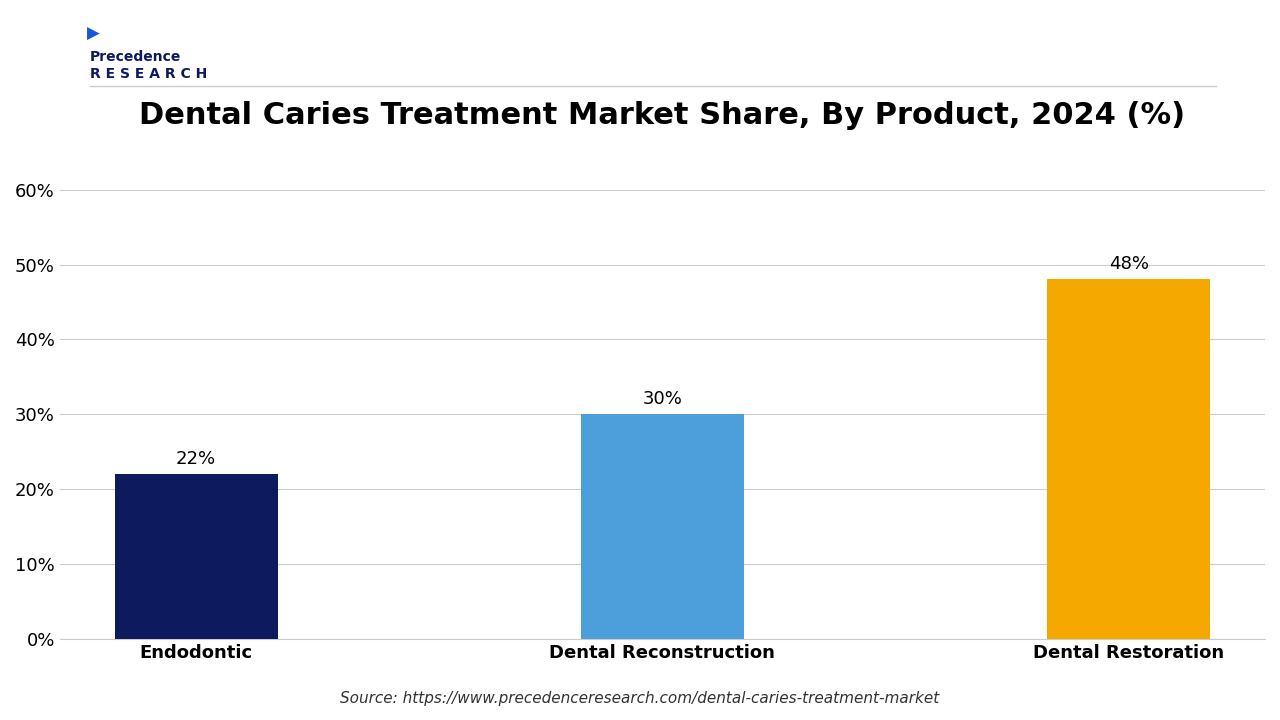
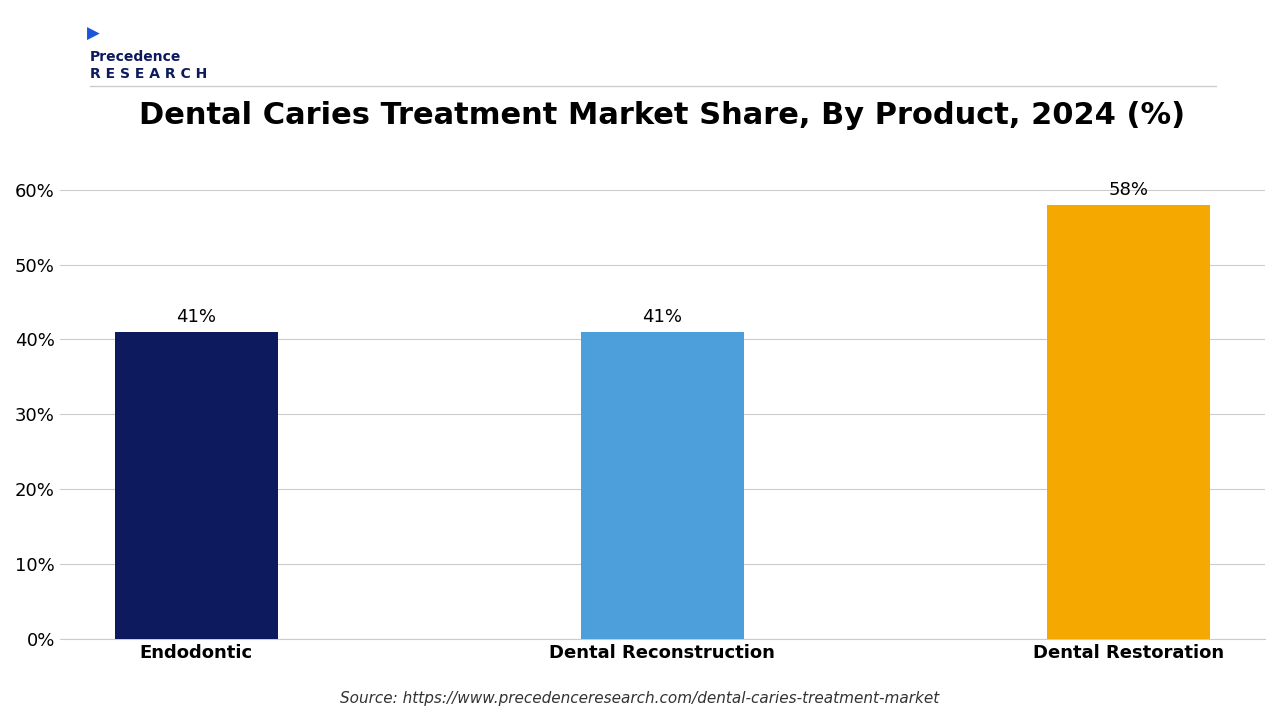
Endodontic: 22% -> 41%
Dental Reconstruction: 30% -> 41%
Dental Restoration: 48% -> 58%
